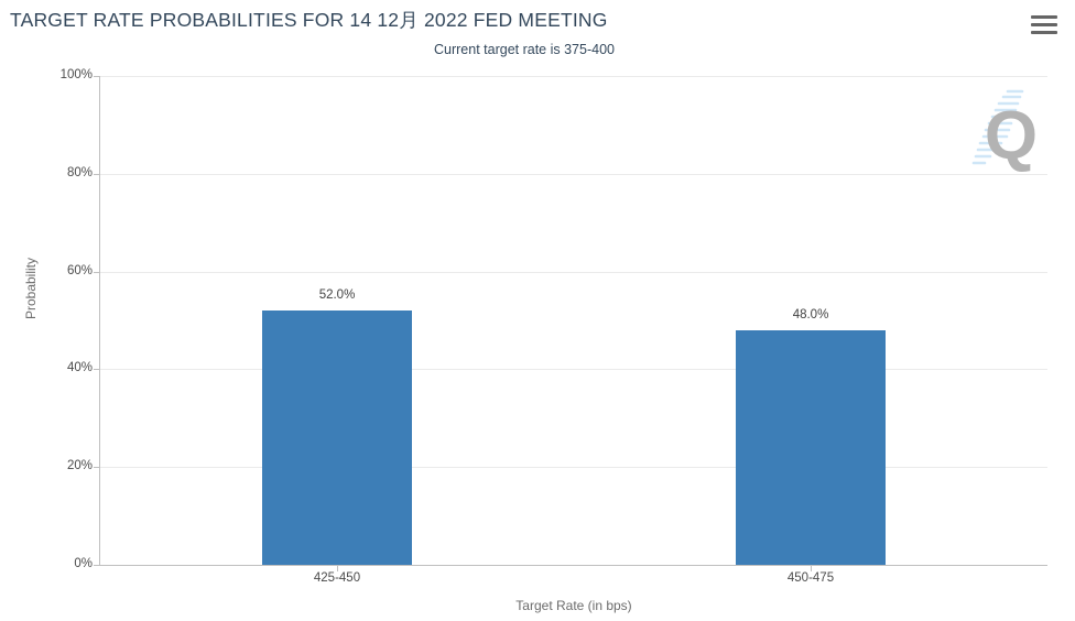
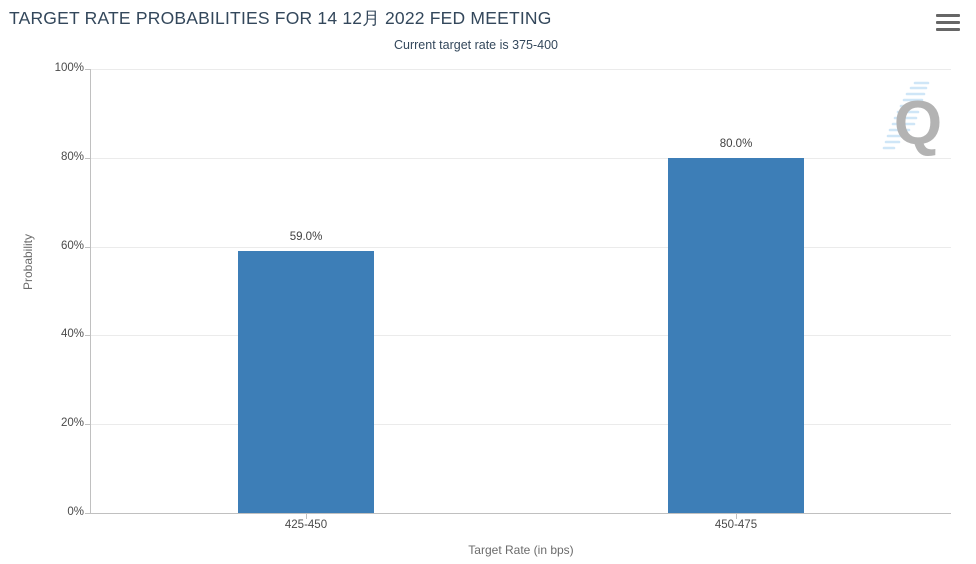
425-450: 52.0% -> 59.0%
450-475: 48.0% -> 80.0%
